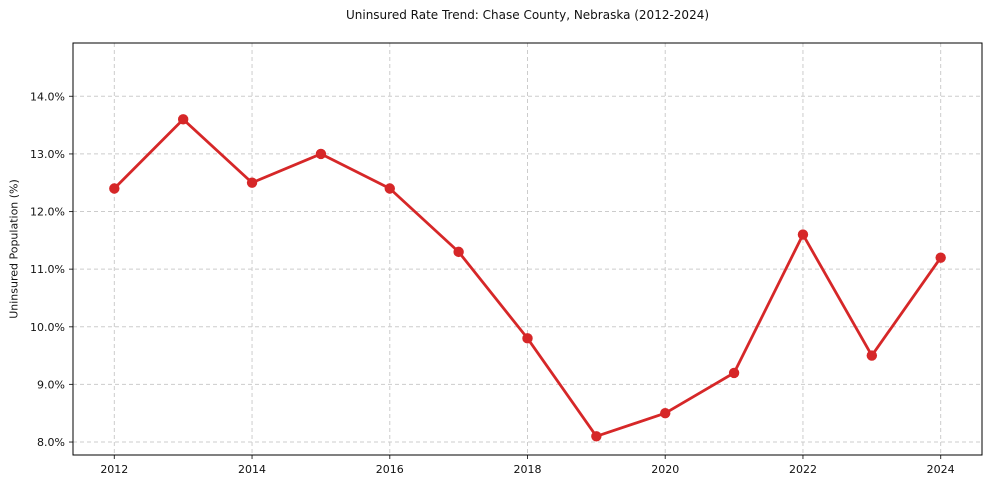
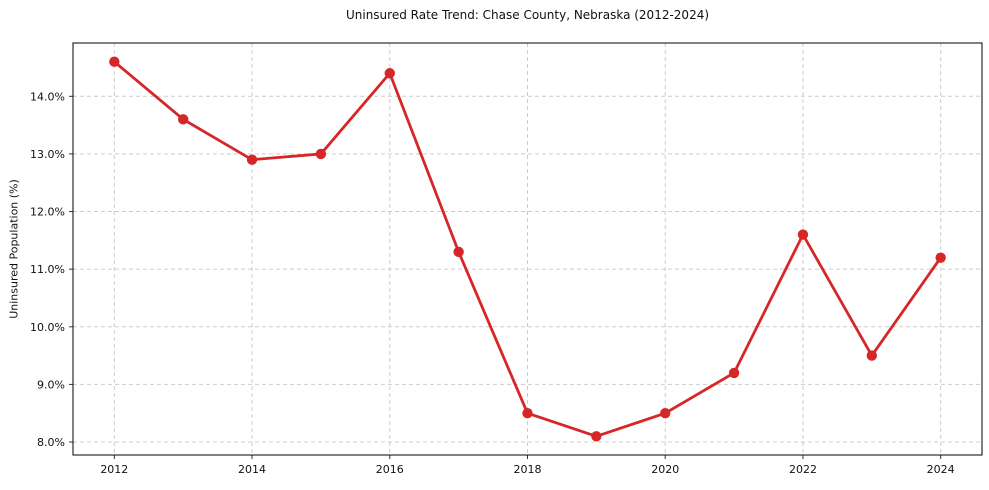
2012: 12.4% -> 14.6%
2014: 12.5% -> 12.9%
2016: 12.4% -> 14.4%
2018: 9.8% -> 8.5%
